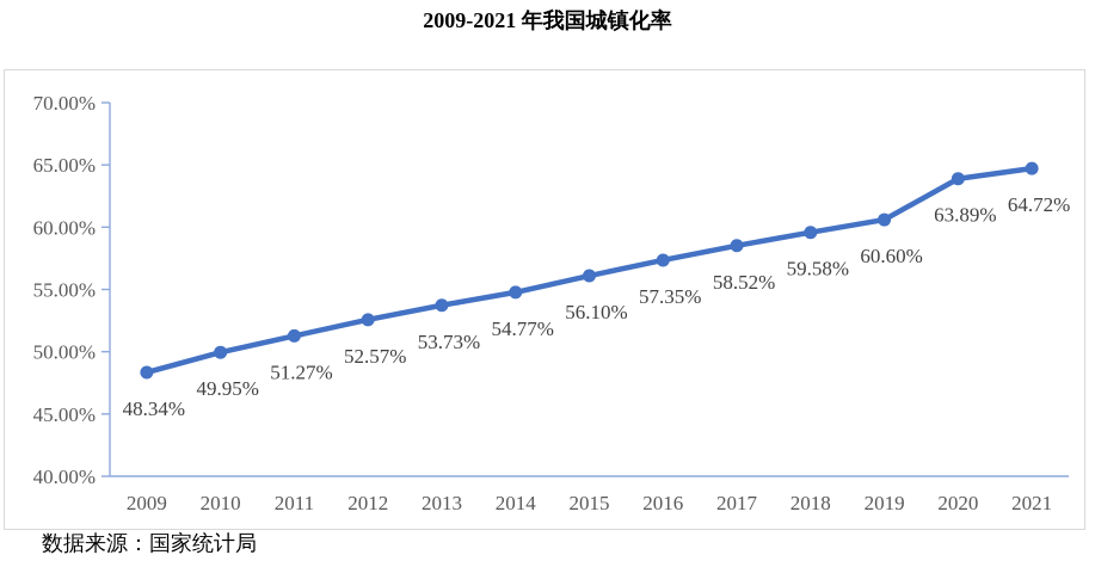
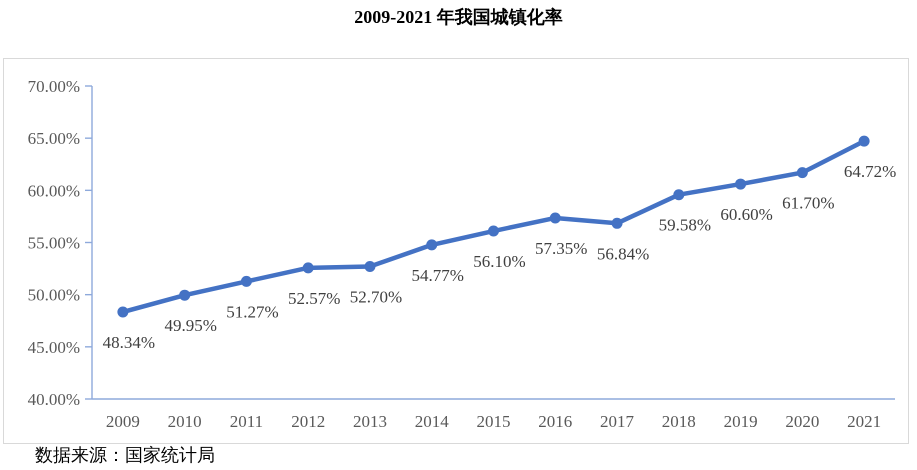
2013: 53.73% -> 52.70%
2017: 58.52% -> 56.84%
2020: 63.89% -> 61.70%
